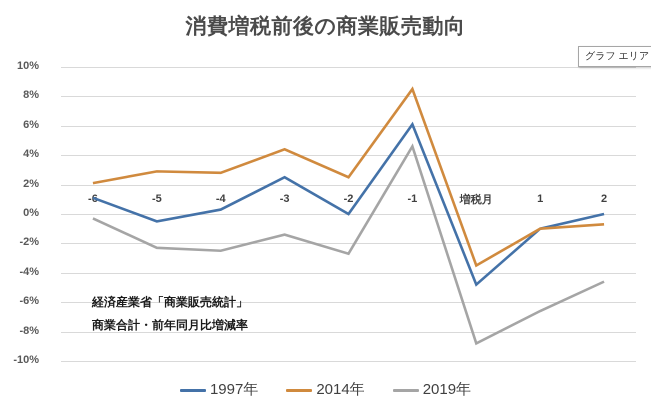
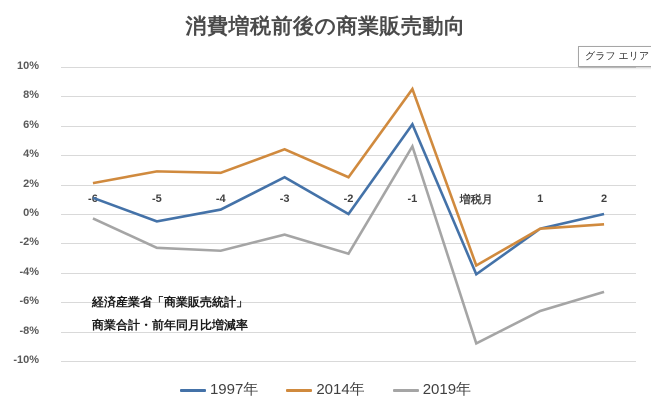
1997年/増税月: -4.8% -> -4.1%
2019年/2: -4.6% -> -5.3%
